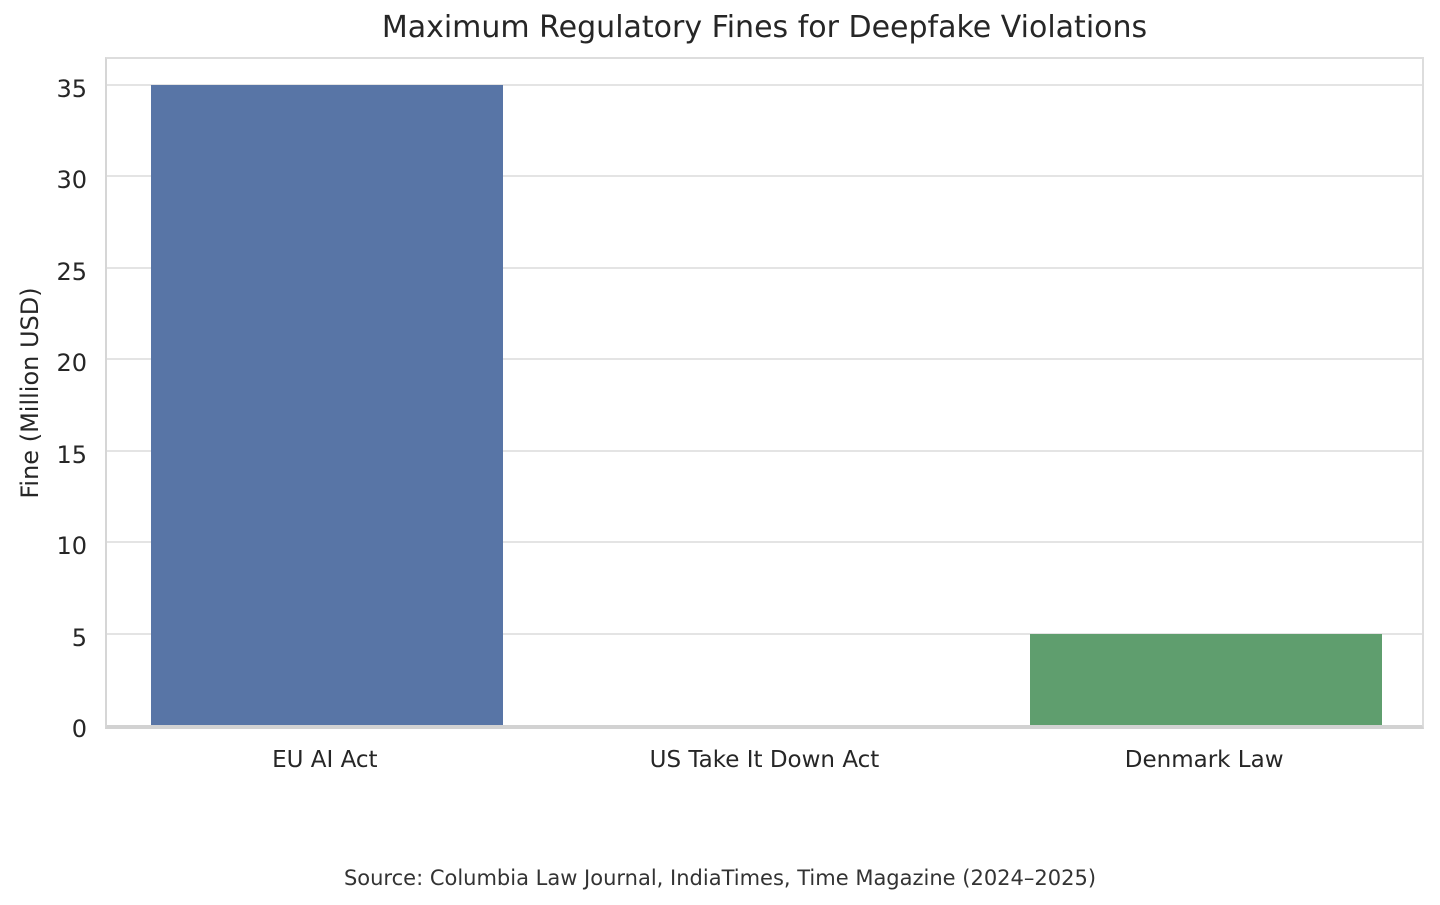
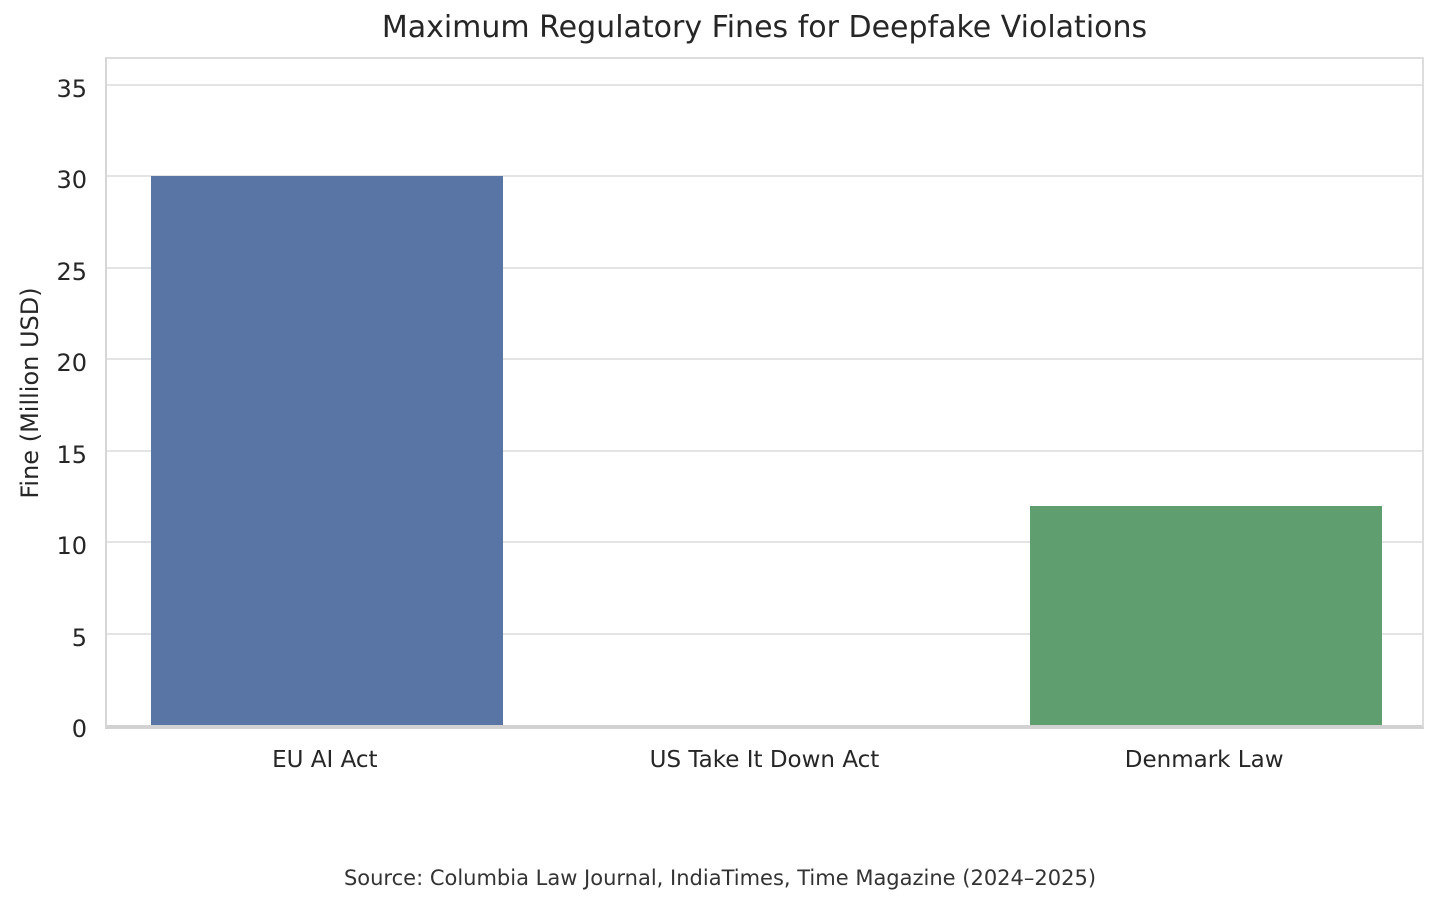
EU AI Act: 35 -> 30
Denmark Law: 5 -> 12
